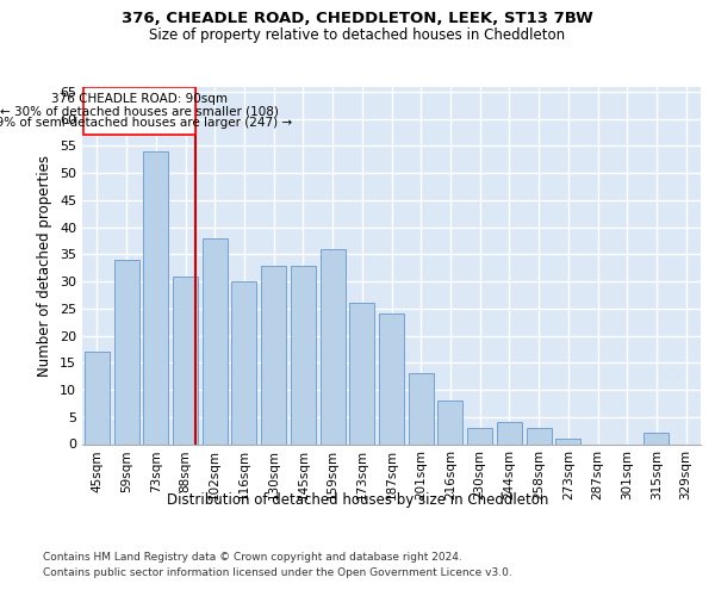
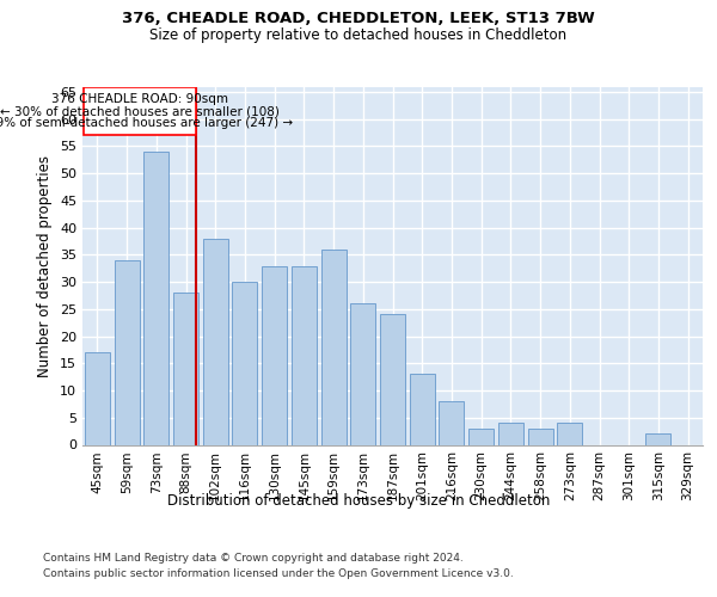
88sqm: 31 -> 28
273sqm: 1 -> 4
